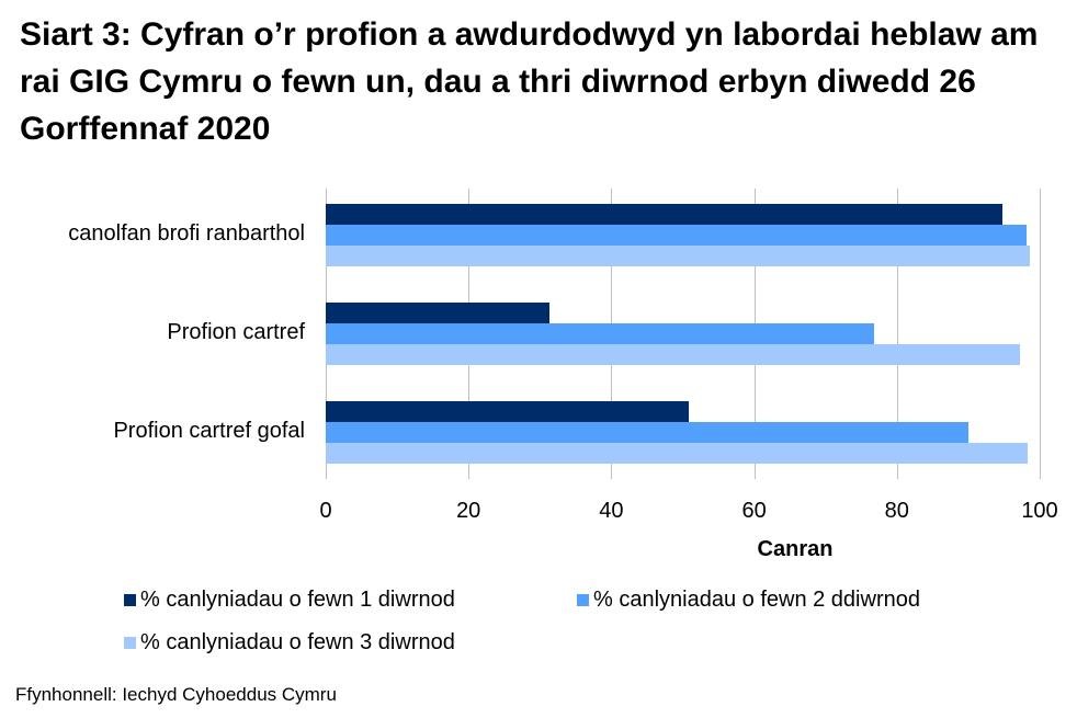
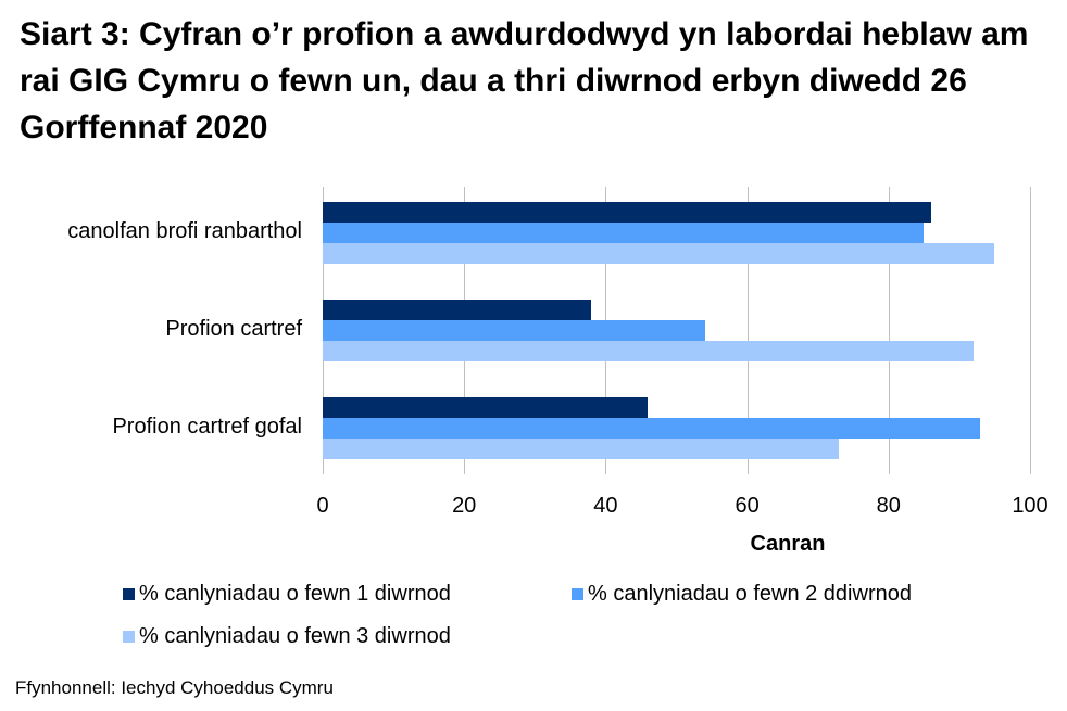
% canlyniadau o fewn 1 diwrnod/canolfan brofi ranbarthol: 95 -> 86
% canlyniadau o fewn 2 ddiwrnod/canolfan brofi ranbarthol: 98 -> 85
% canlyniadau o fewn 3 diwrnod/canolfan brofi ranbarthol: 99 -> 95
% canlyniadau o fewn 1 diwrnod/Profion cartref: 31 -> 38
% canlyniadau o fewn 2 ddiwrnod/Profion cartref: 77 -> 54
% canlyniadau o fewn 3 diwrnod/Profion cartref: 97 -> 92
% canlyniadau o fewn 1 diwrnod/Profion cartref gofal: 51 -> 46
% canlyniadau o fewn 2 ddiwrnod/Profion cartref gofal: 90 -> 93
% canlyniadau o fewn 3 diwrnod/Profion cartref gofal: 98 -> 73
